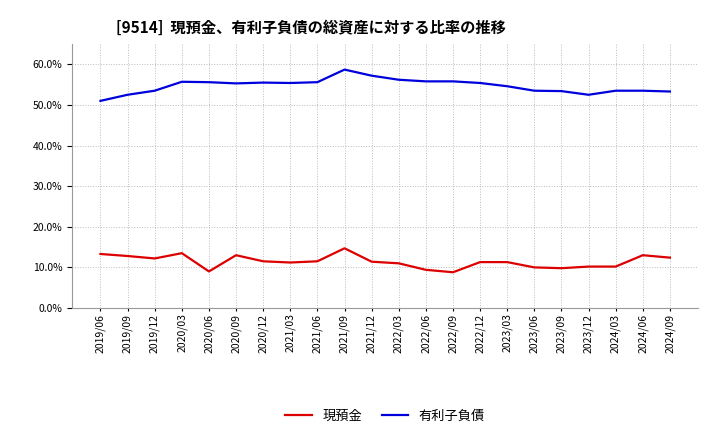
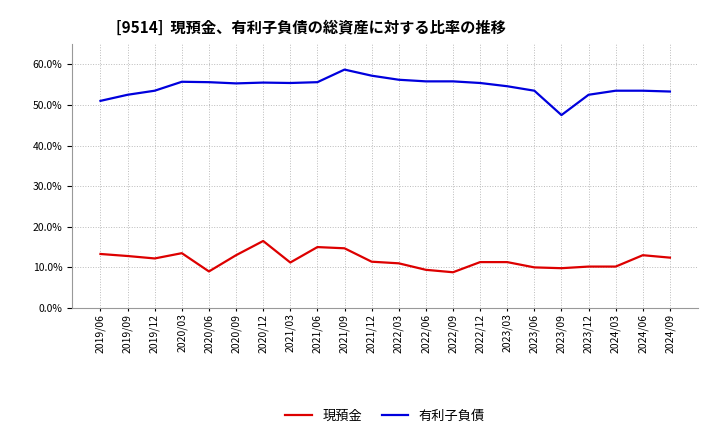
現預金/2020/12: 11.5% -> 16.5%
現預金/2021/06: 11.5% -> 15.0%
有利子負債/2023/09: 53.4% -> 47.5%
